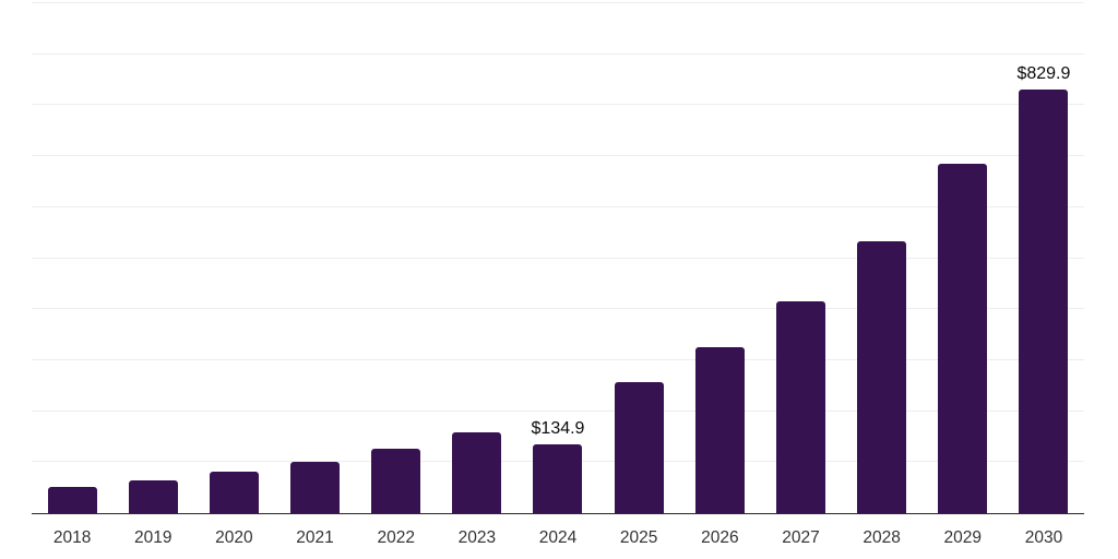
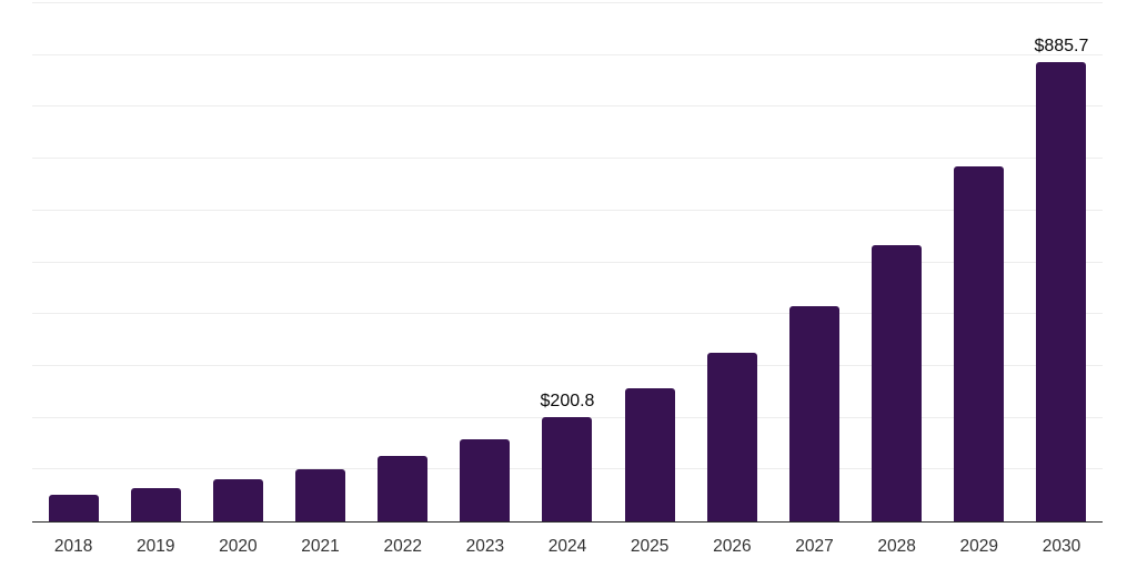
2024: $134.9 -> $200.8
2030: $829.9 -> $885.7
